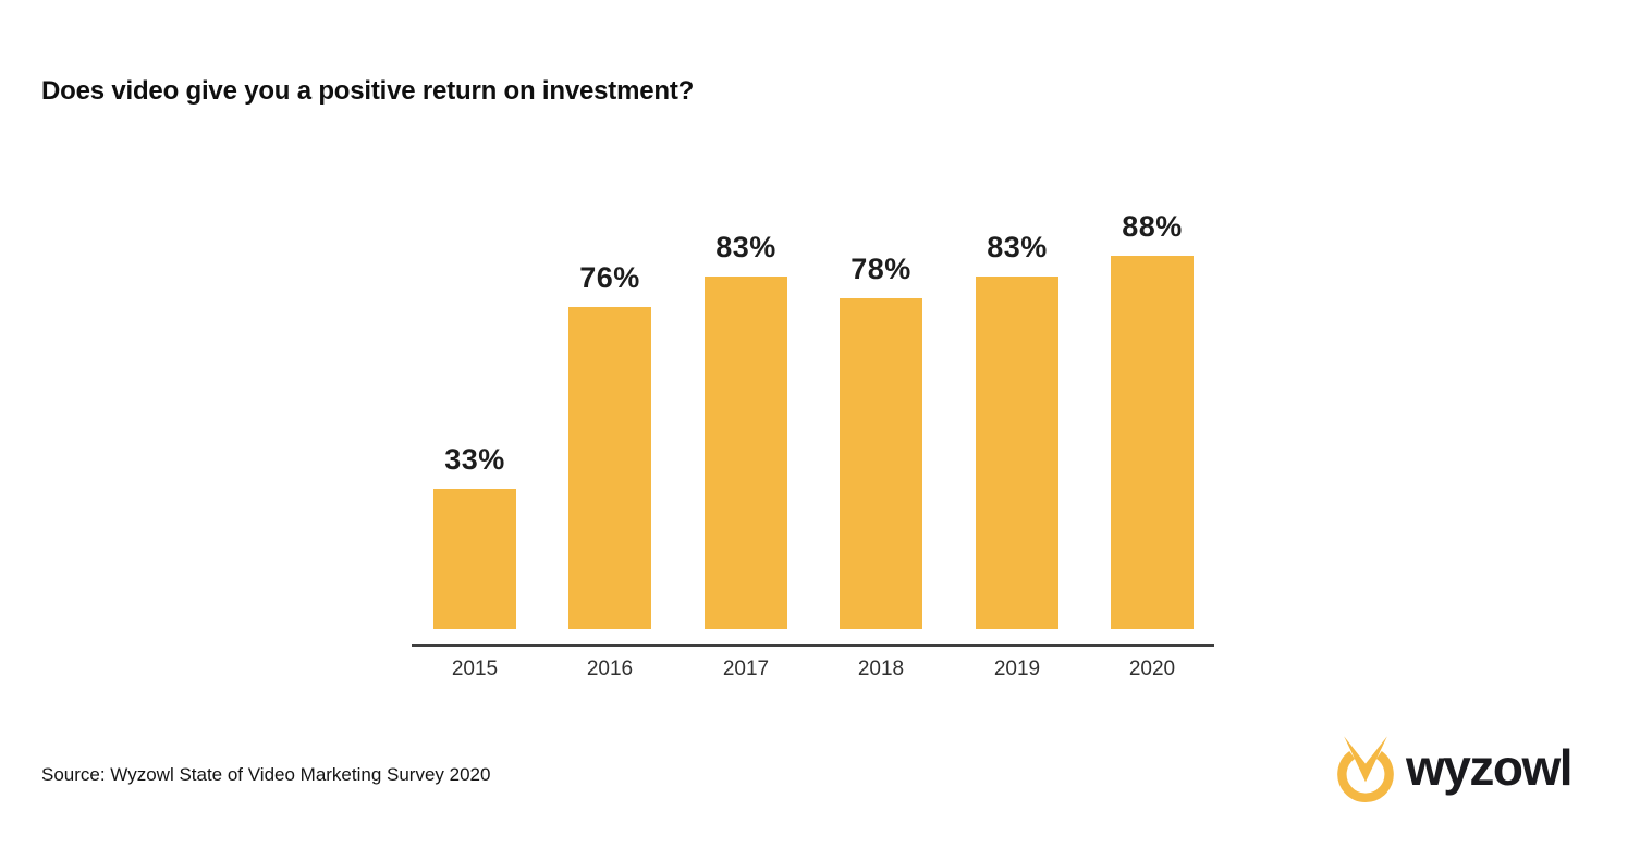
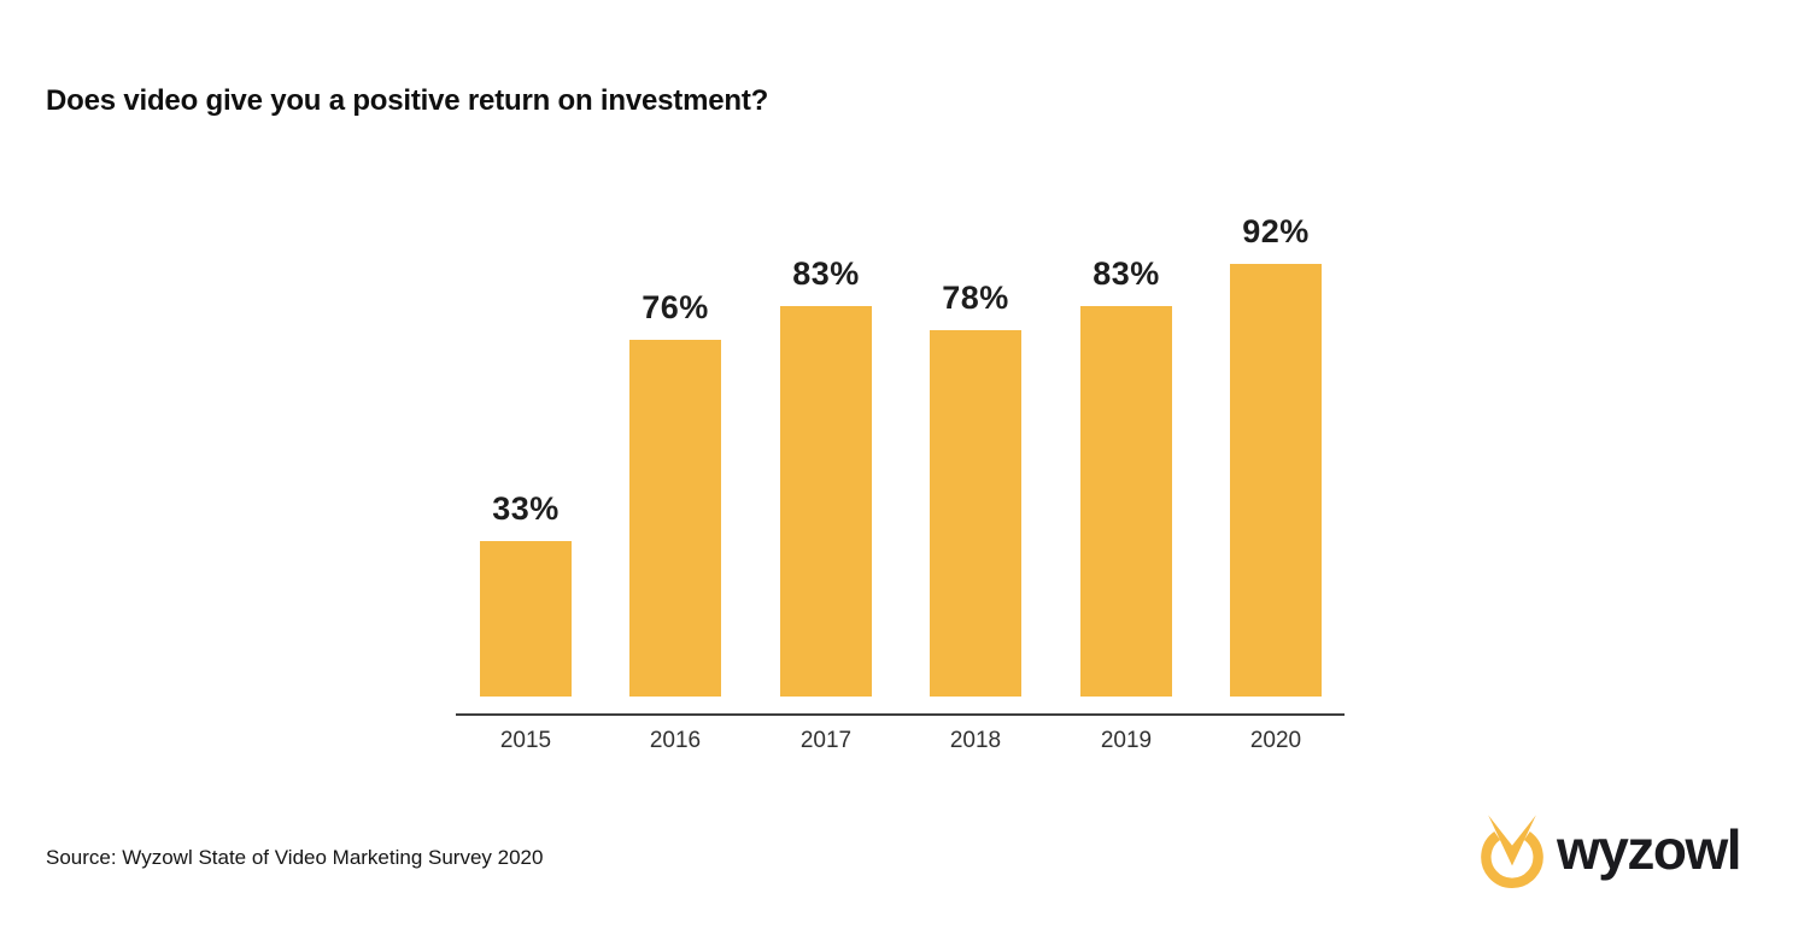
2020: 88% -> 92%
